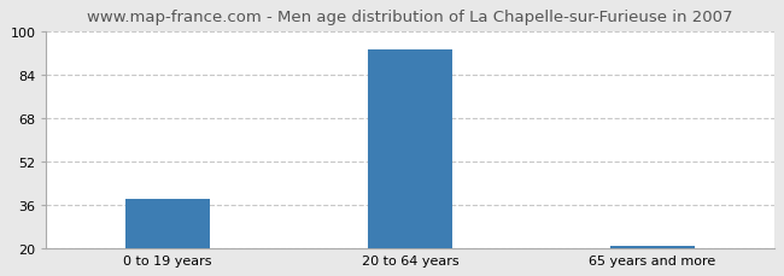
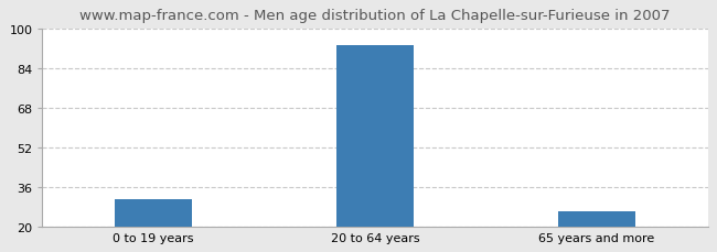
0 to 19 years: 38 -> 31
65 years and more: 21 -> 26
